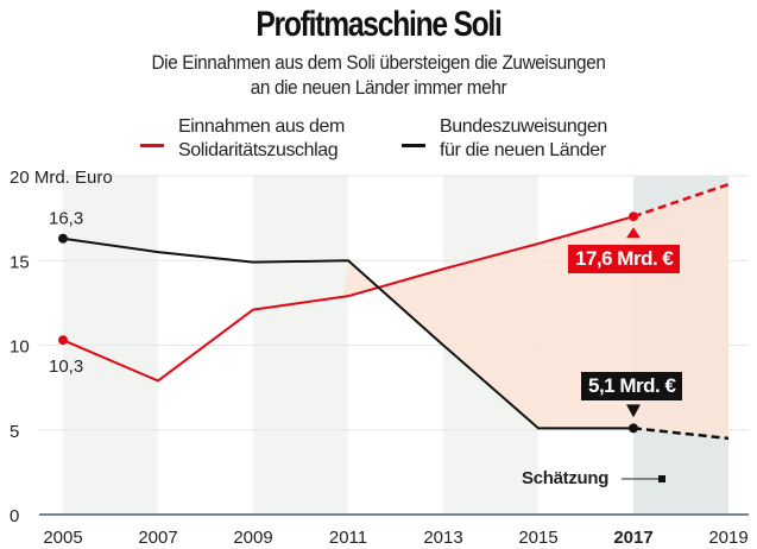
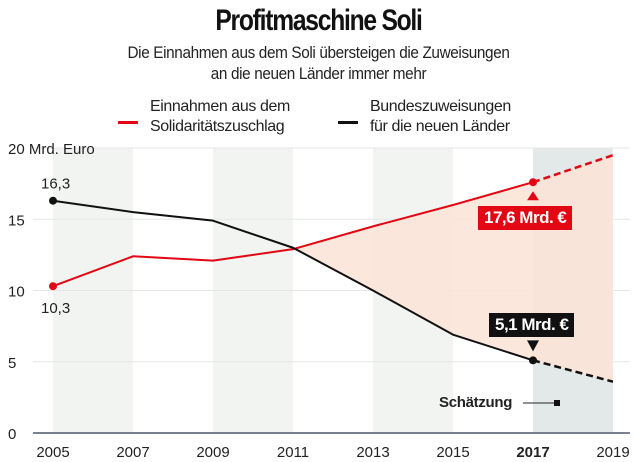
Einnahmen aus dem Solidaritätszuschlag/2007: 7.9 -> 12.4
Bundeszuweisungen für die neuen Länder/2011: 15.0 -> 13.0
Bundeszuweisungen für die neuen Länder/2015: 5.1 -> 6.9
Bundeszuweisungen für die neuen Länder/2019: 4.5 -> 3.6
